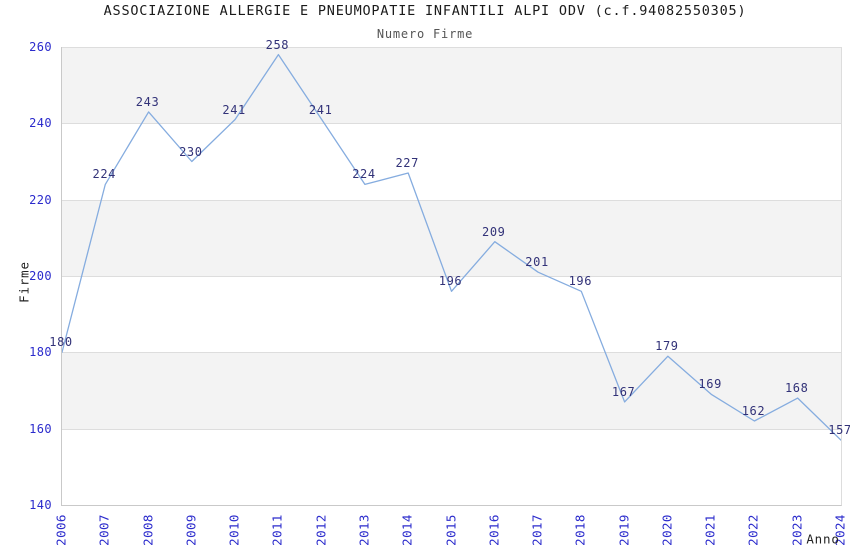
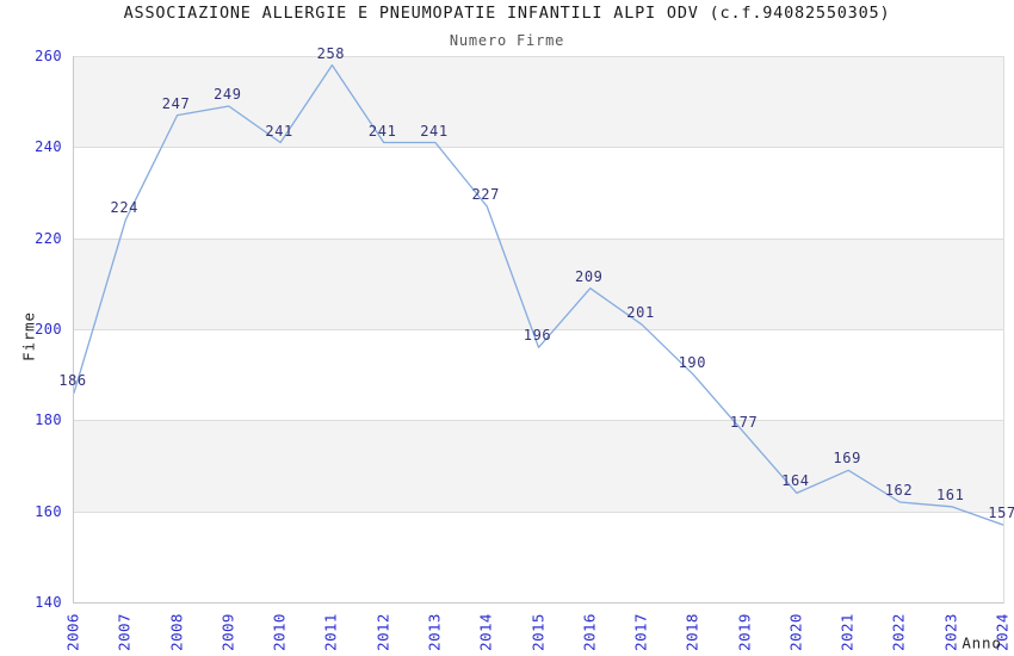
2006: 180 -> 186
2008: 243 -> 247
2009: 230 -> 249
2013: 224 -> 241
2018: 196 -> 190
2019: 167 -> 177
2020: 179 -> 164
2023: 168 -> 161
